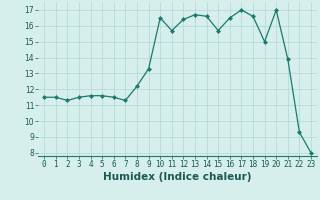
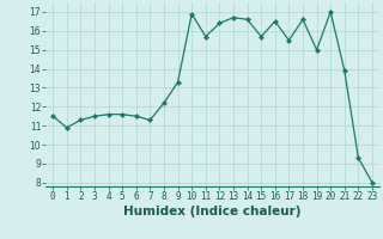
1: 11.5 -> 10.9
10: 16.5 -> 16.9
17: 17.0 -> 15.5
